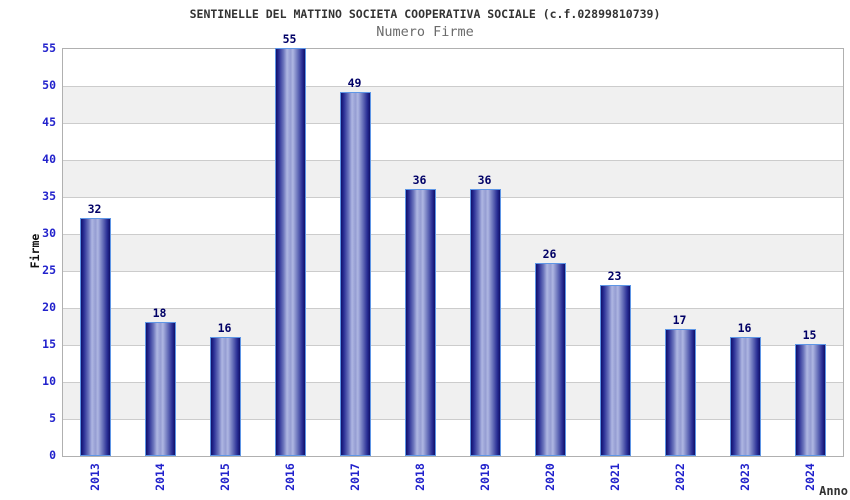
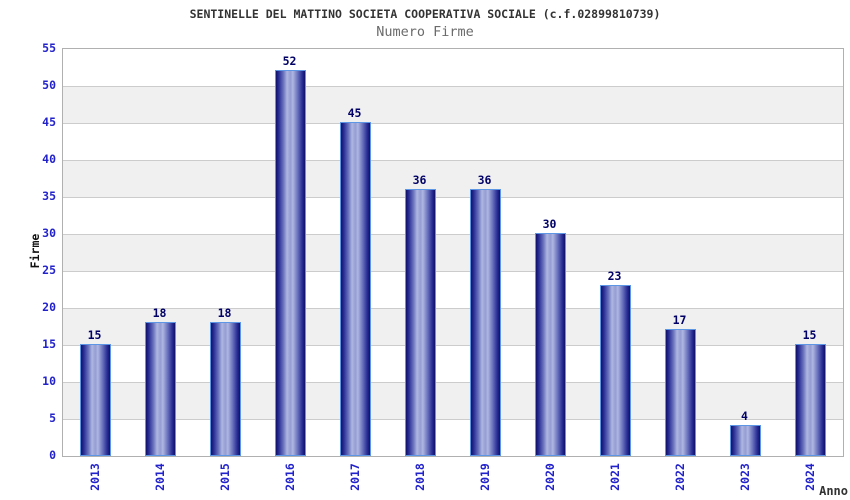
2013: 32 -> 15
2015: 16 -> 18
2016: 55 -> 52
2017: 49 -> 45
2020: 26 -> 30
2023: 16 -> 4
